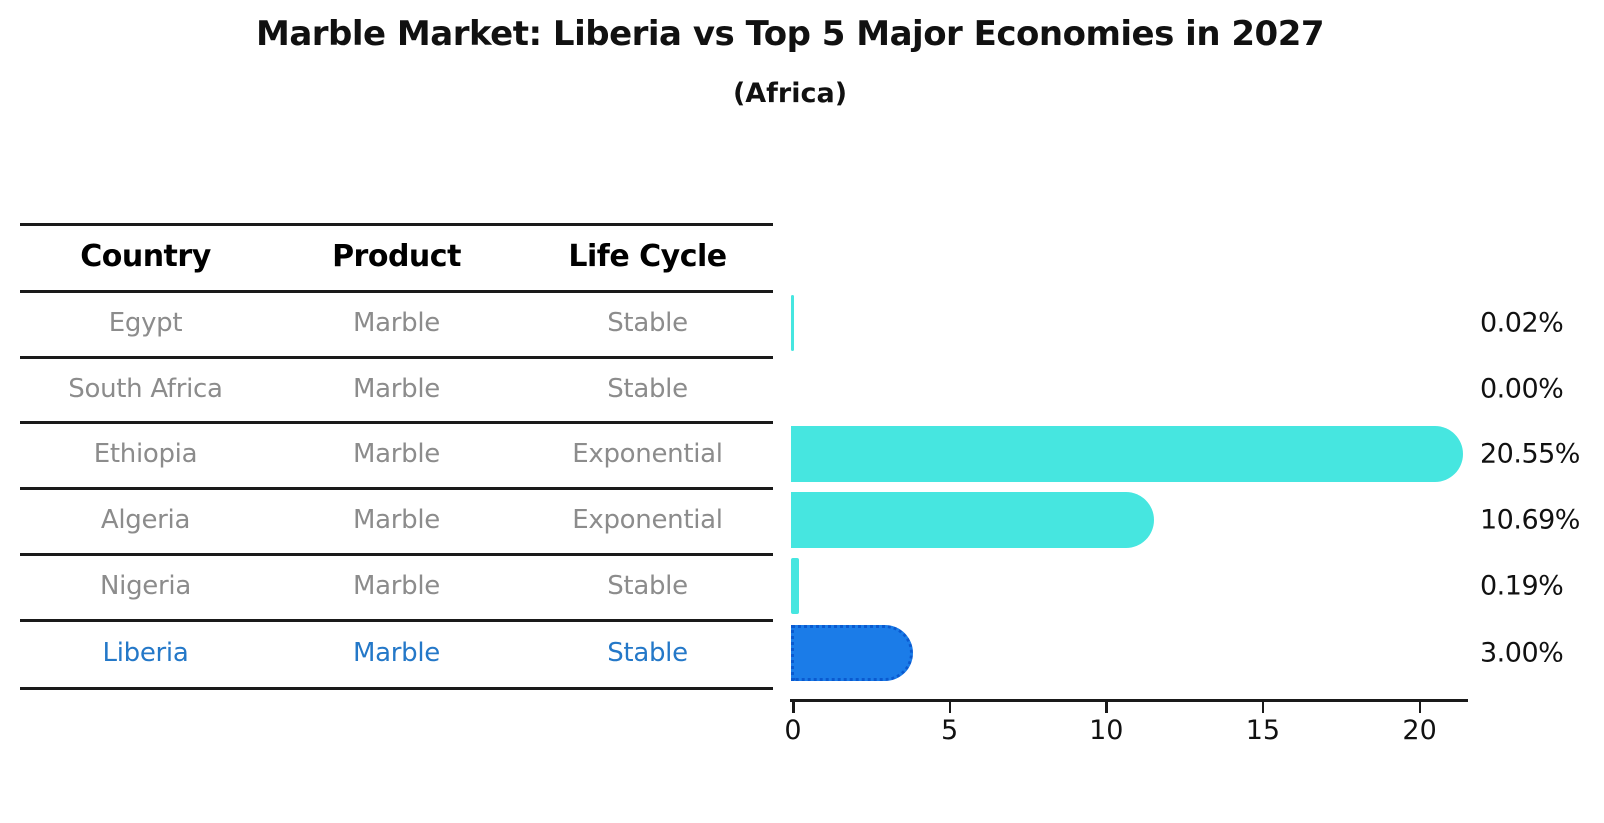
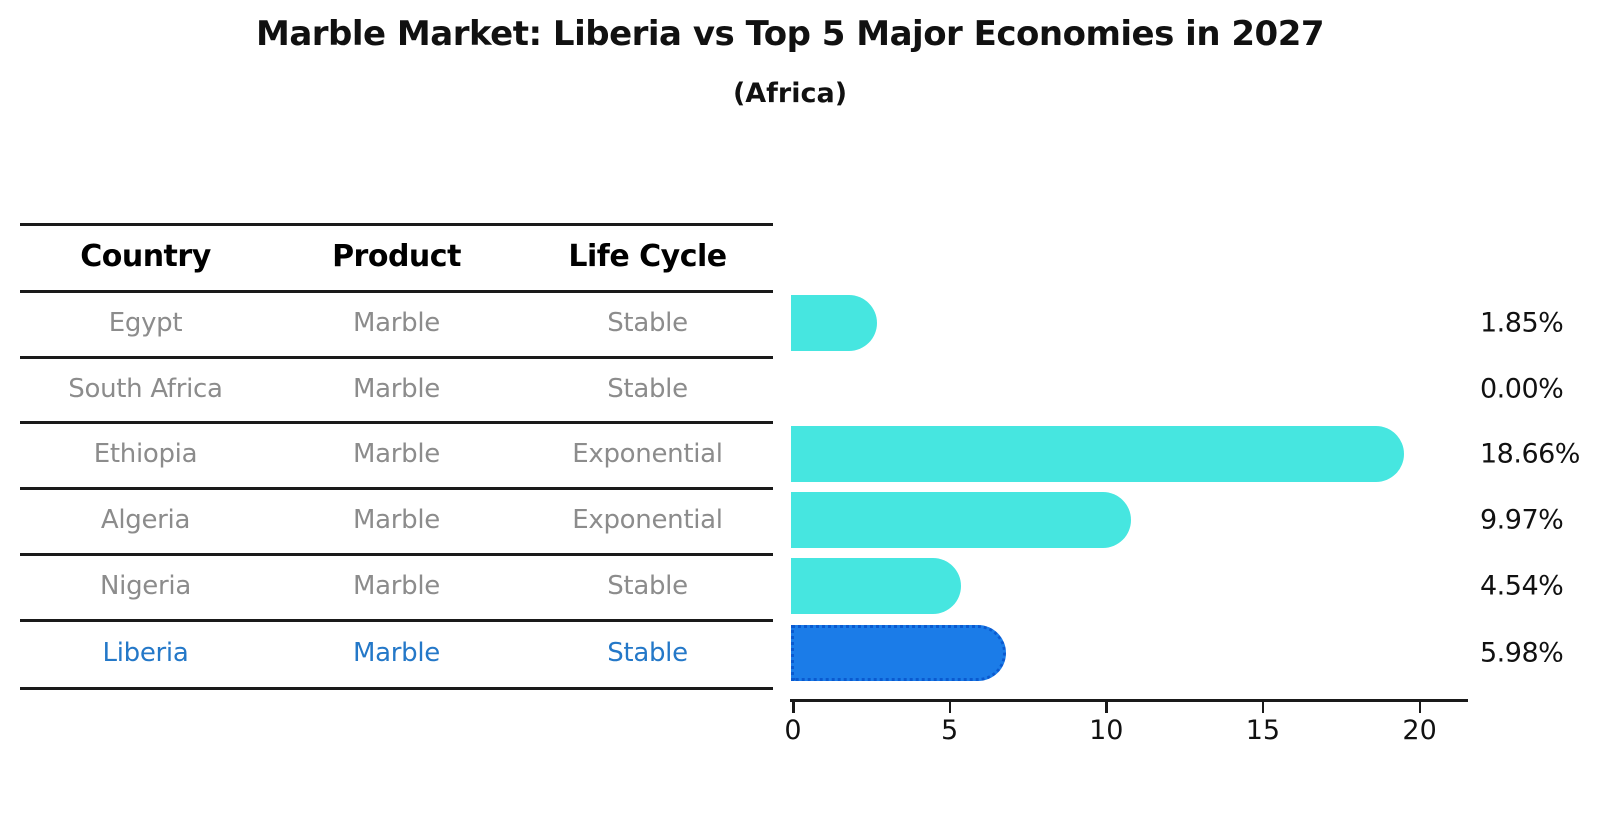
Egypt: 0.02% -> 1.85%
Ethiopia: 20.55% -> 18.66%
Algeria: 10.69% -> 9.97%
Nigeria: 0.19% -> 4.54%
Liberia: 3.00% -> 5.98%
